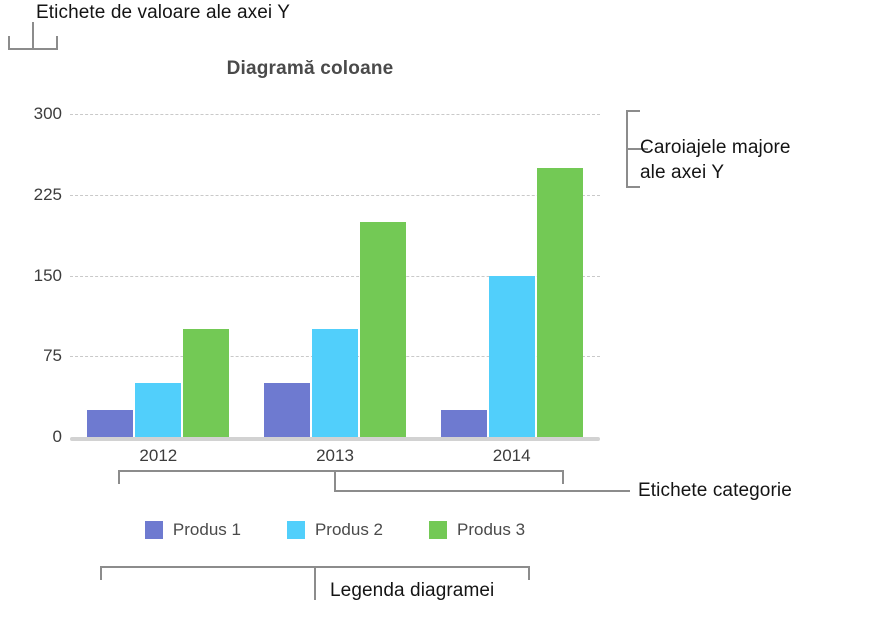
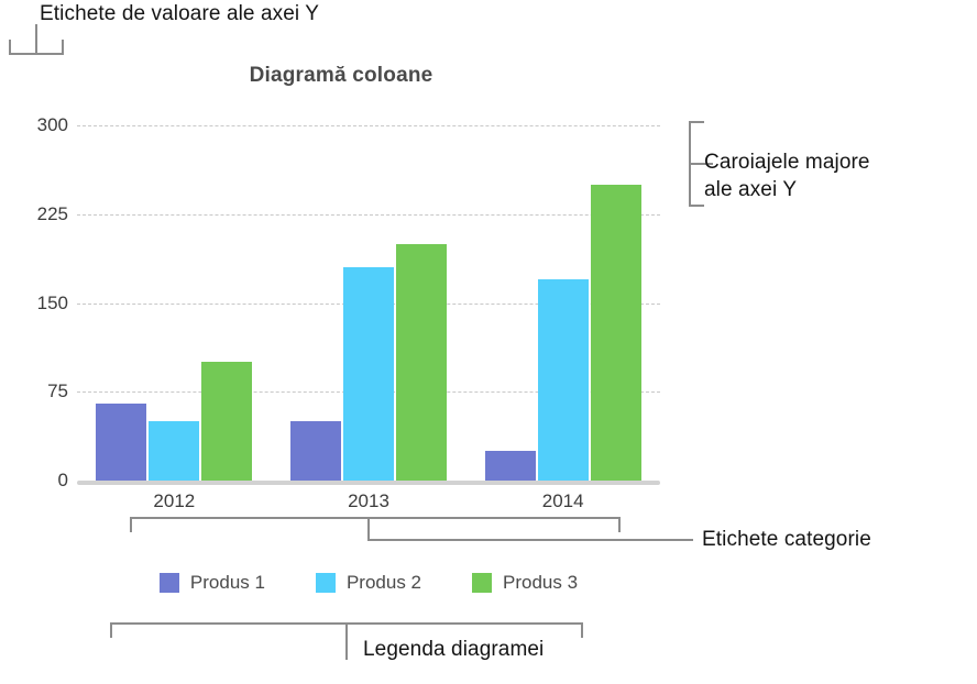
Produs 1/2012: 25 -> 65
Produs 2/2013: 100 -> 180
Produs 2/2014: 150 -> 170
